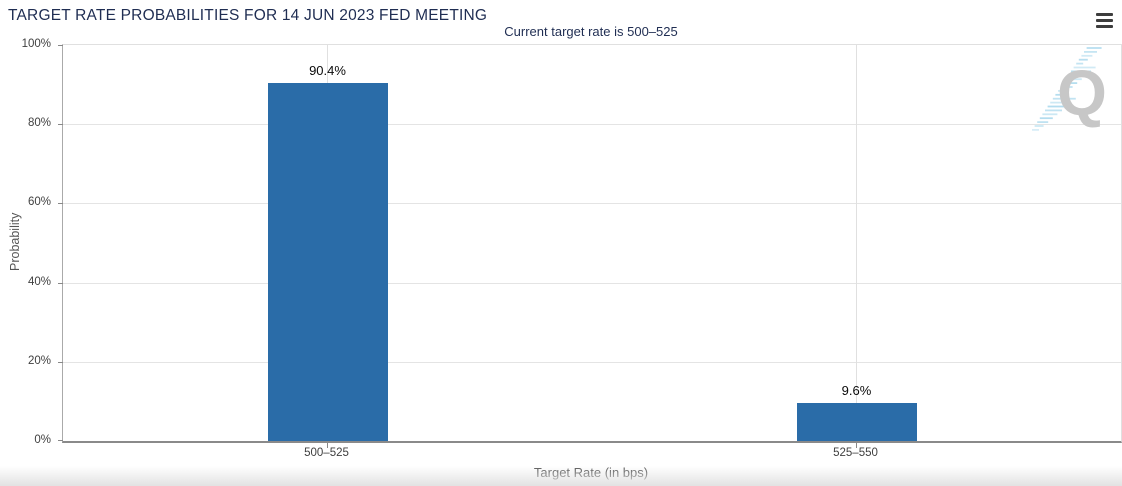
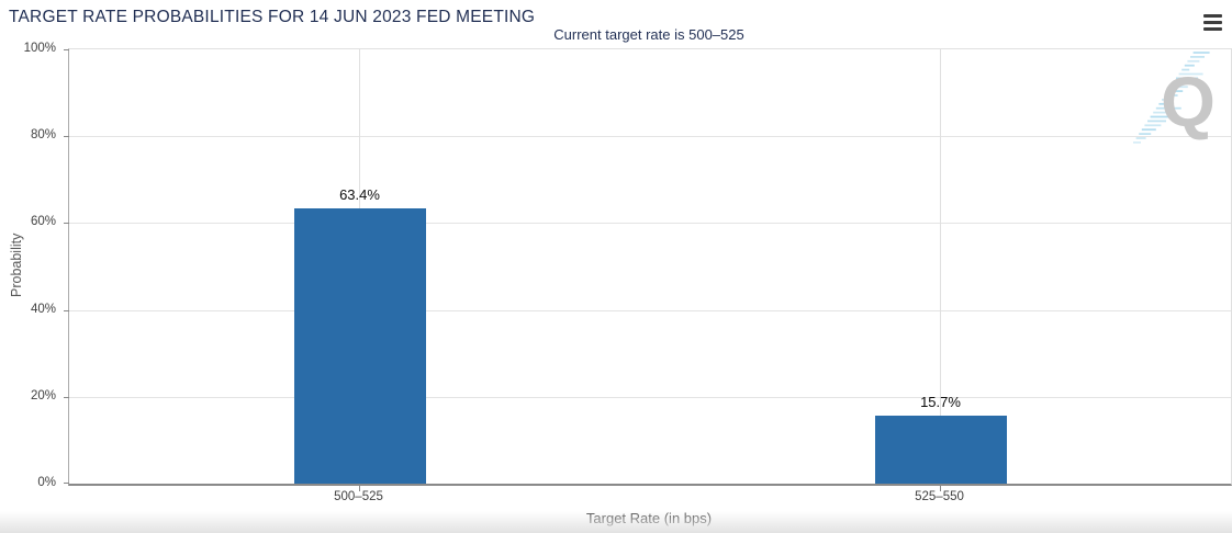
500–525: 90.4% -> 63.4%
525–550: 9.6% -> 15.7%
